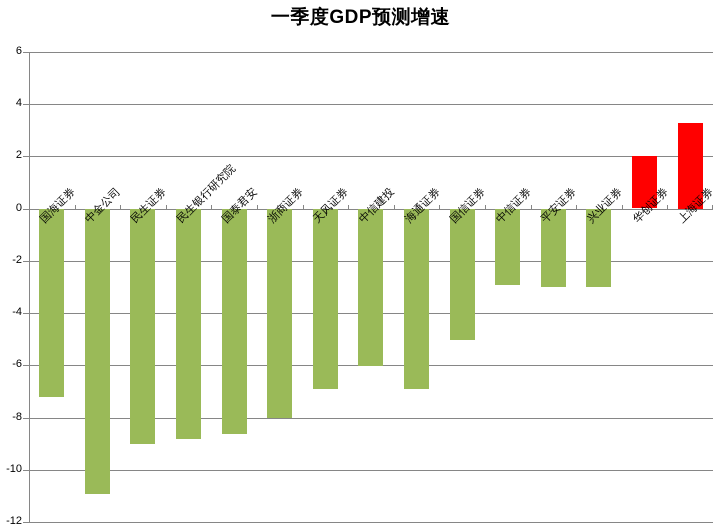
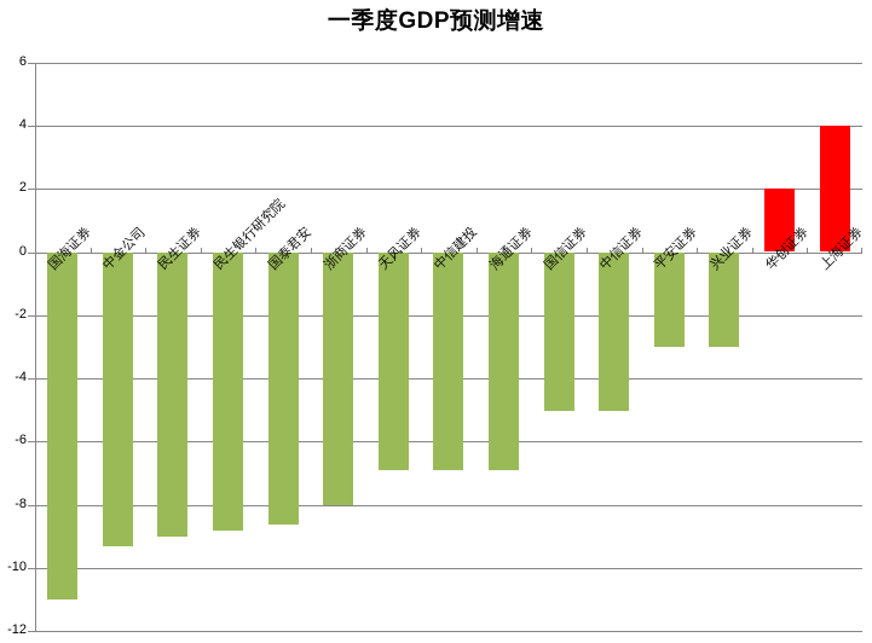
国海证券: -7.2 -> -11.0
中金公司: -10.9 -> -9.3
中信建投: -6.0 -> -6.9
中信证券: -2.9 -> -5.0
上海证券: 3.3 -> 4.0
